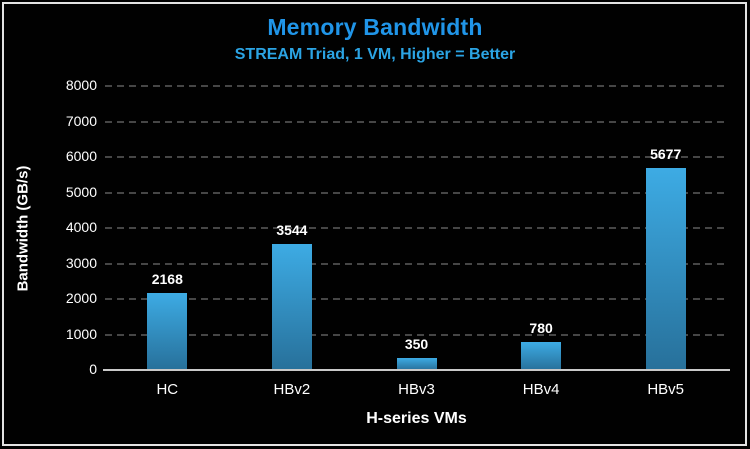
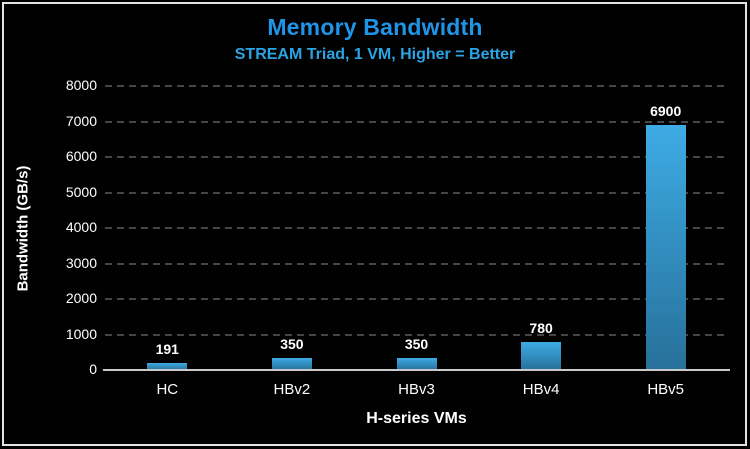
HC: 2168 -> 191
HBv2: 3544 -> 350
HBv5: 5677 -> 6900
